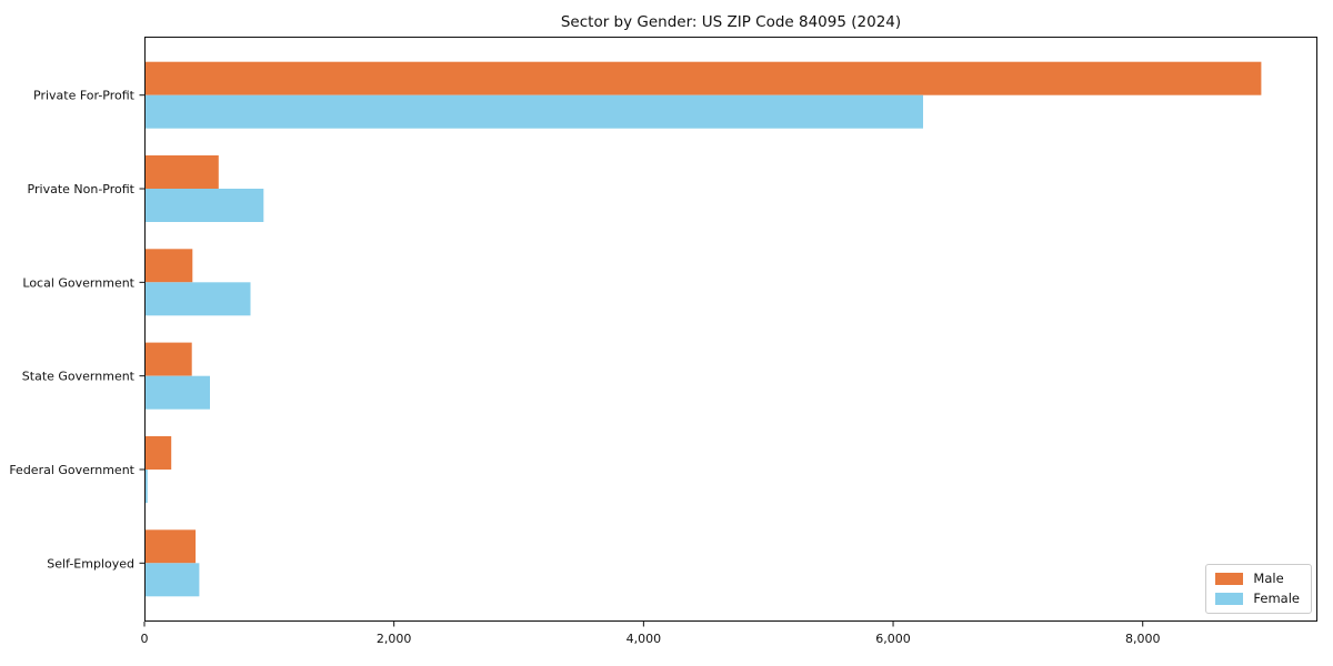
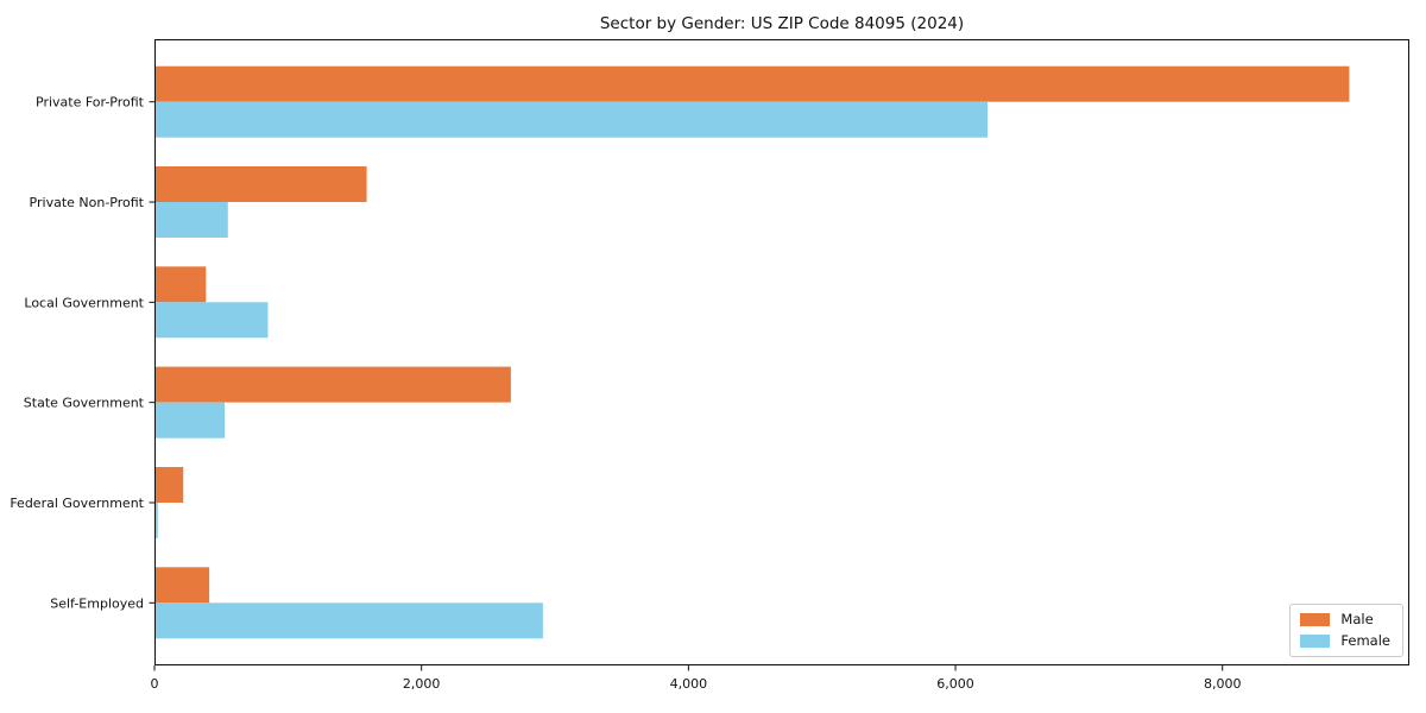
Male/Private Non-Profit: 600 -> 1590
Female/Private Non-Profit: 960 -> 550
Male/State Government: 380 -> 2670
Female/Self-Employed: 440 -> 2910
